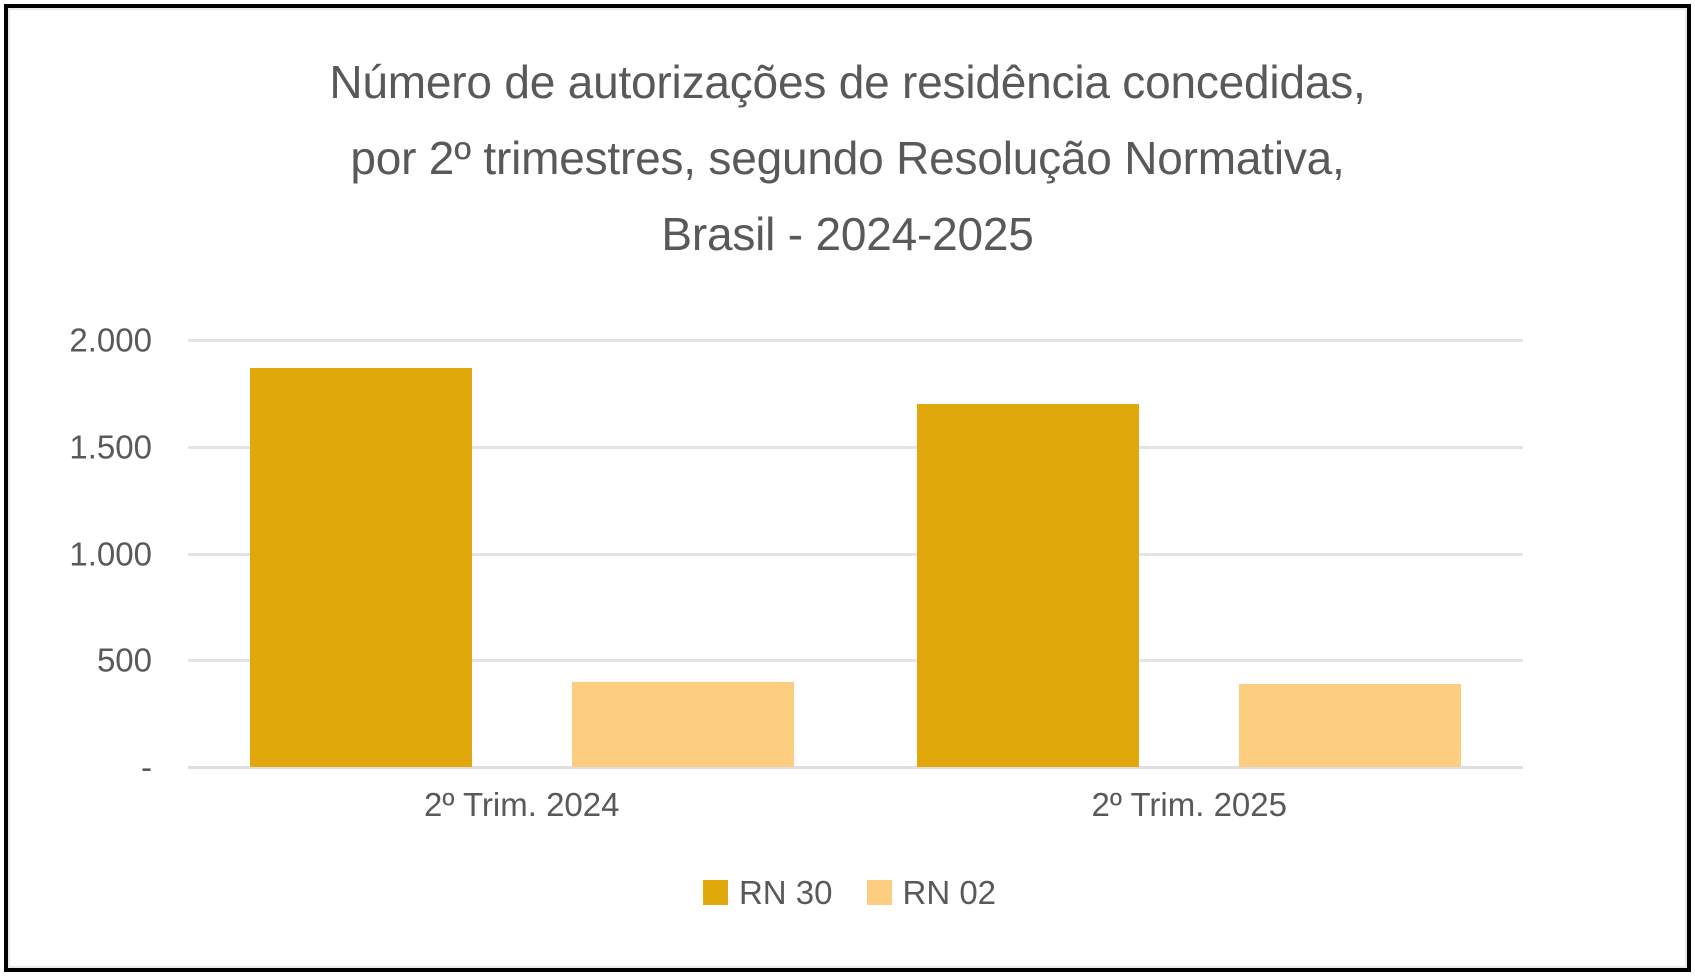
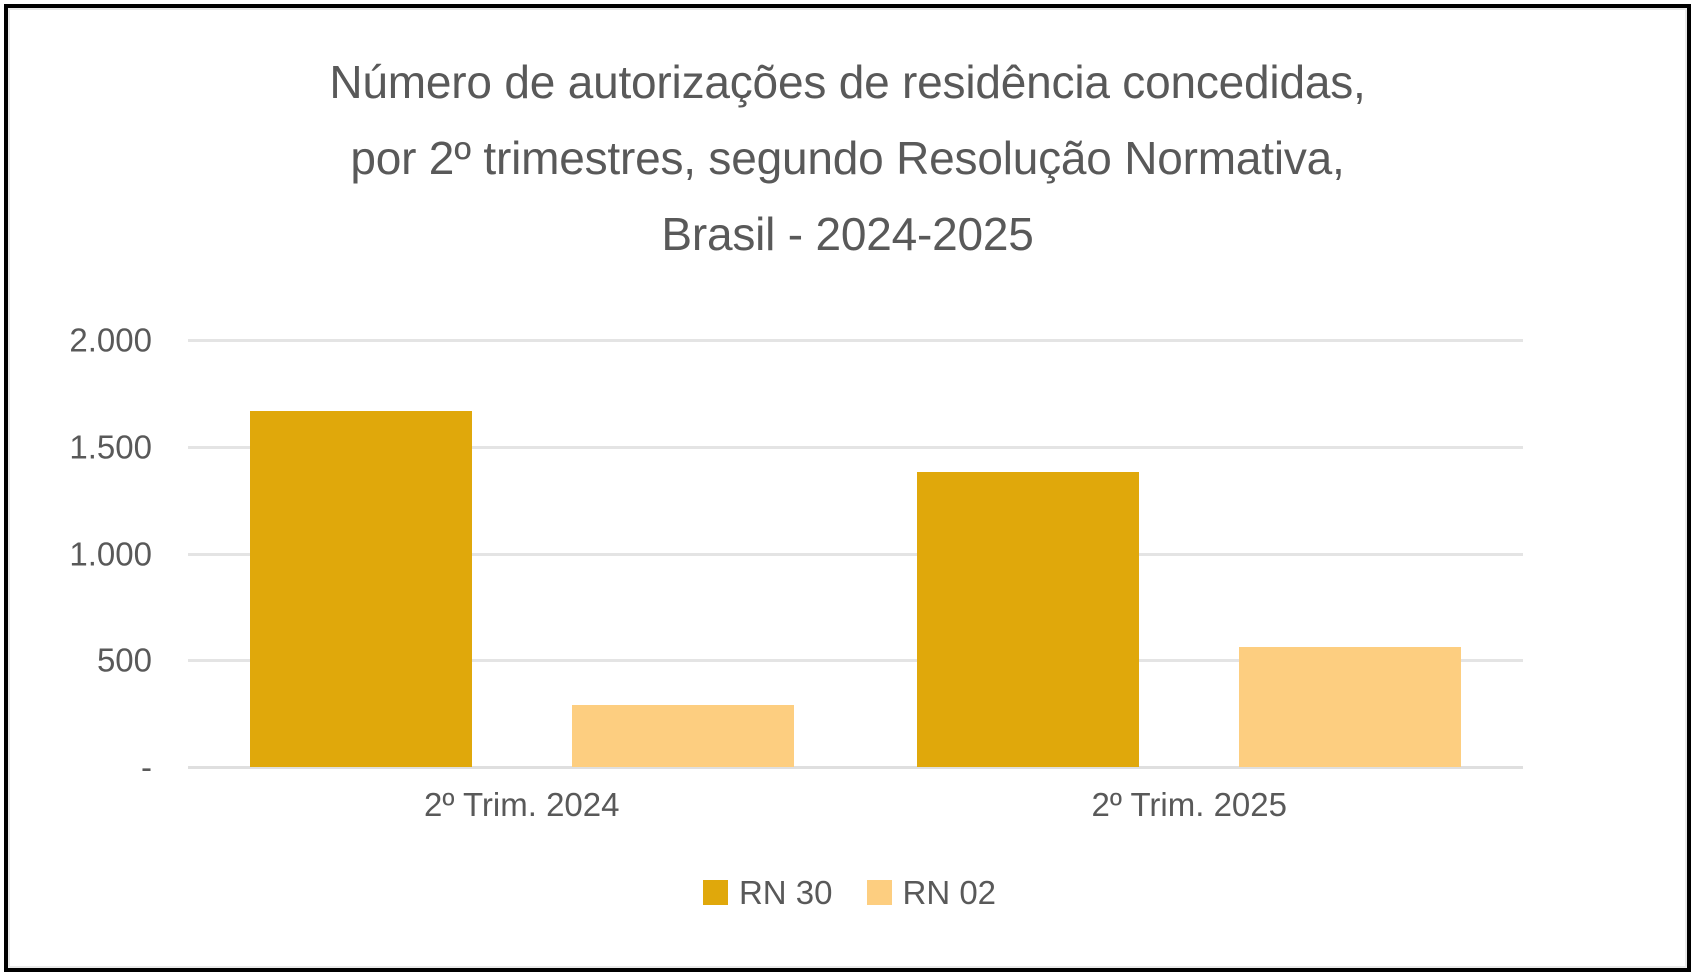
RN 30/2º Trim. 2024: 1870 -> 1670
RN 02/2º Trim. 2024: 400 -> 290
RN 30/2º Trim. 2025: 1700 -> 1380
RN 02/2º Trim. 2025: 390 -> 560
